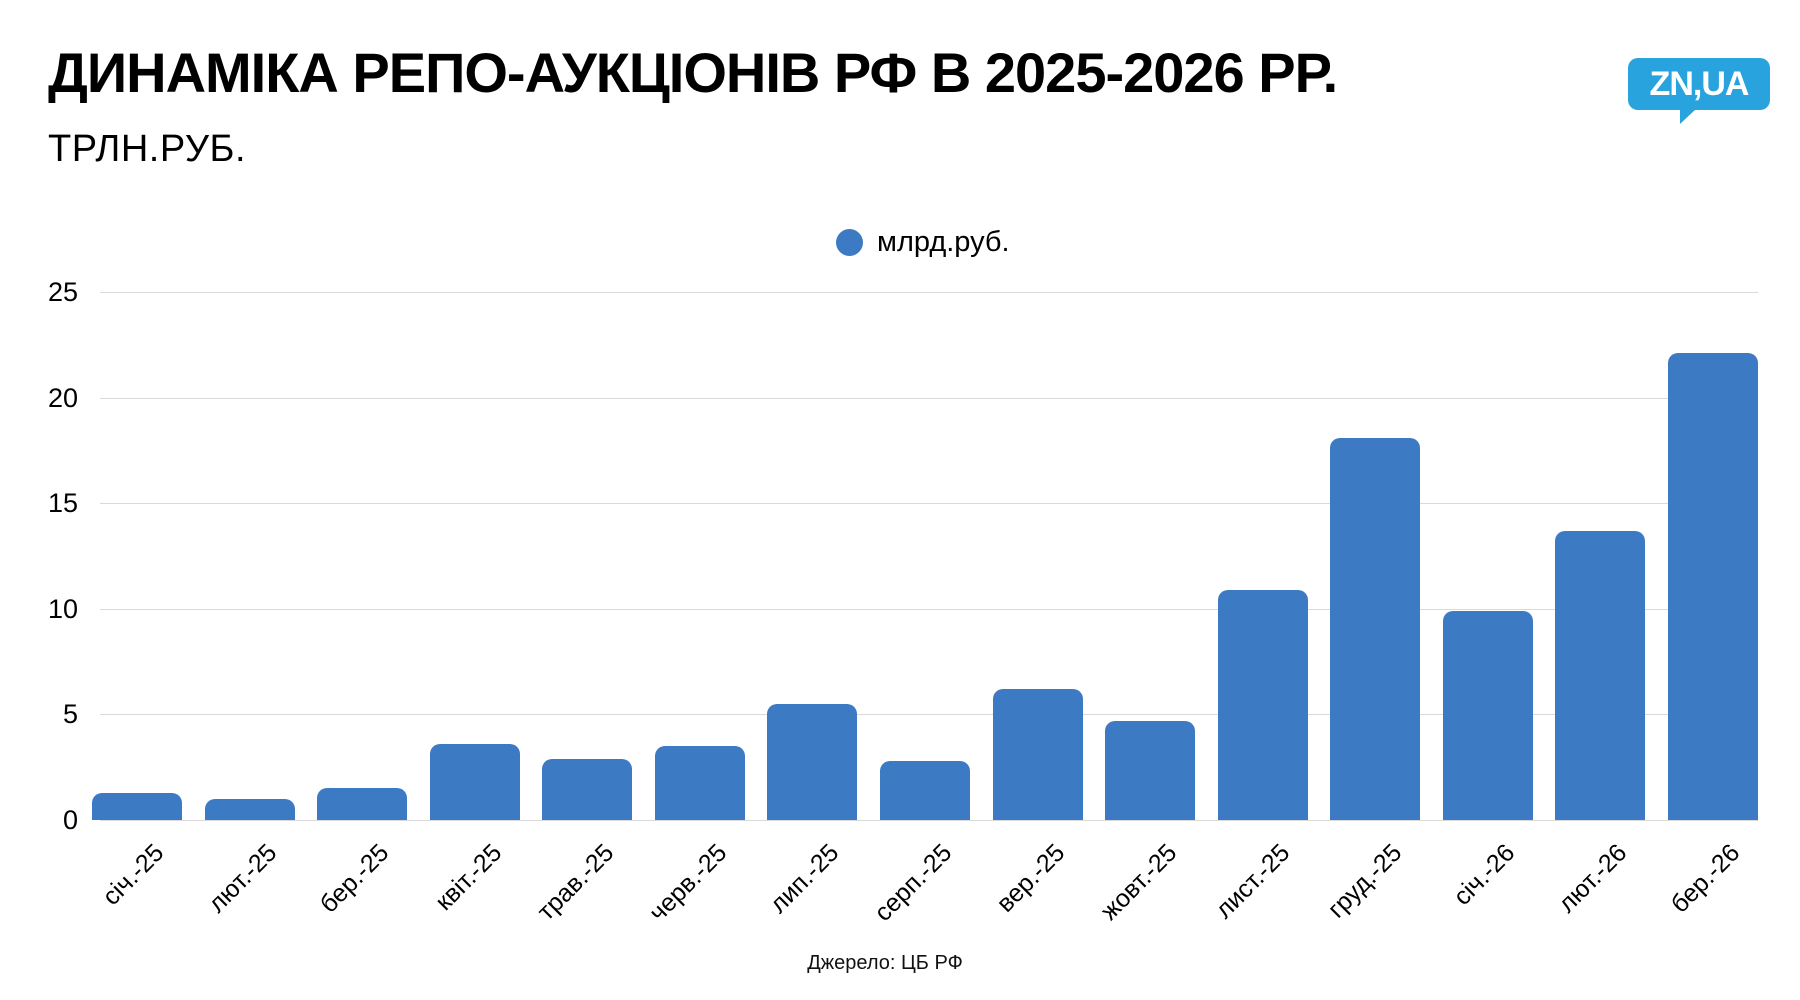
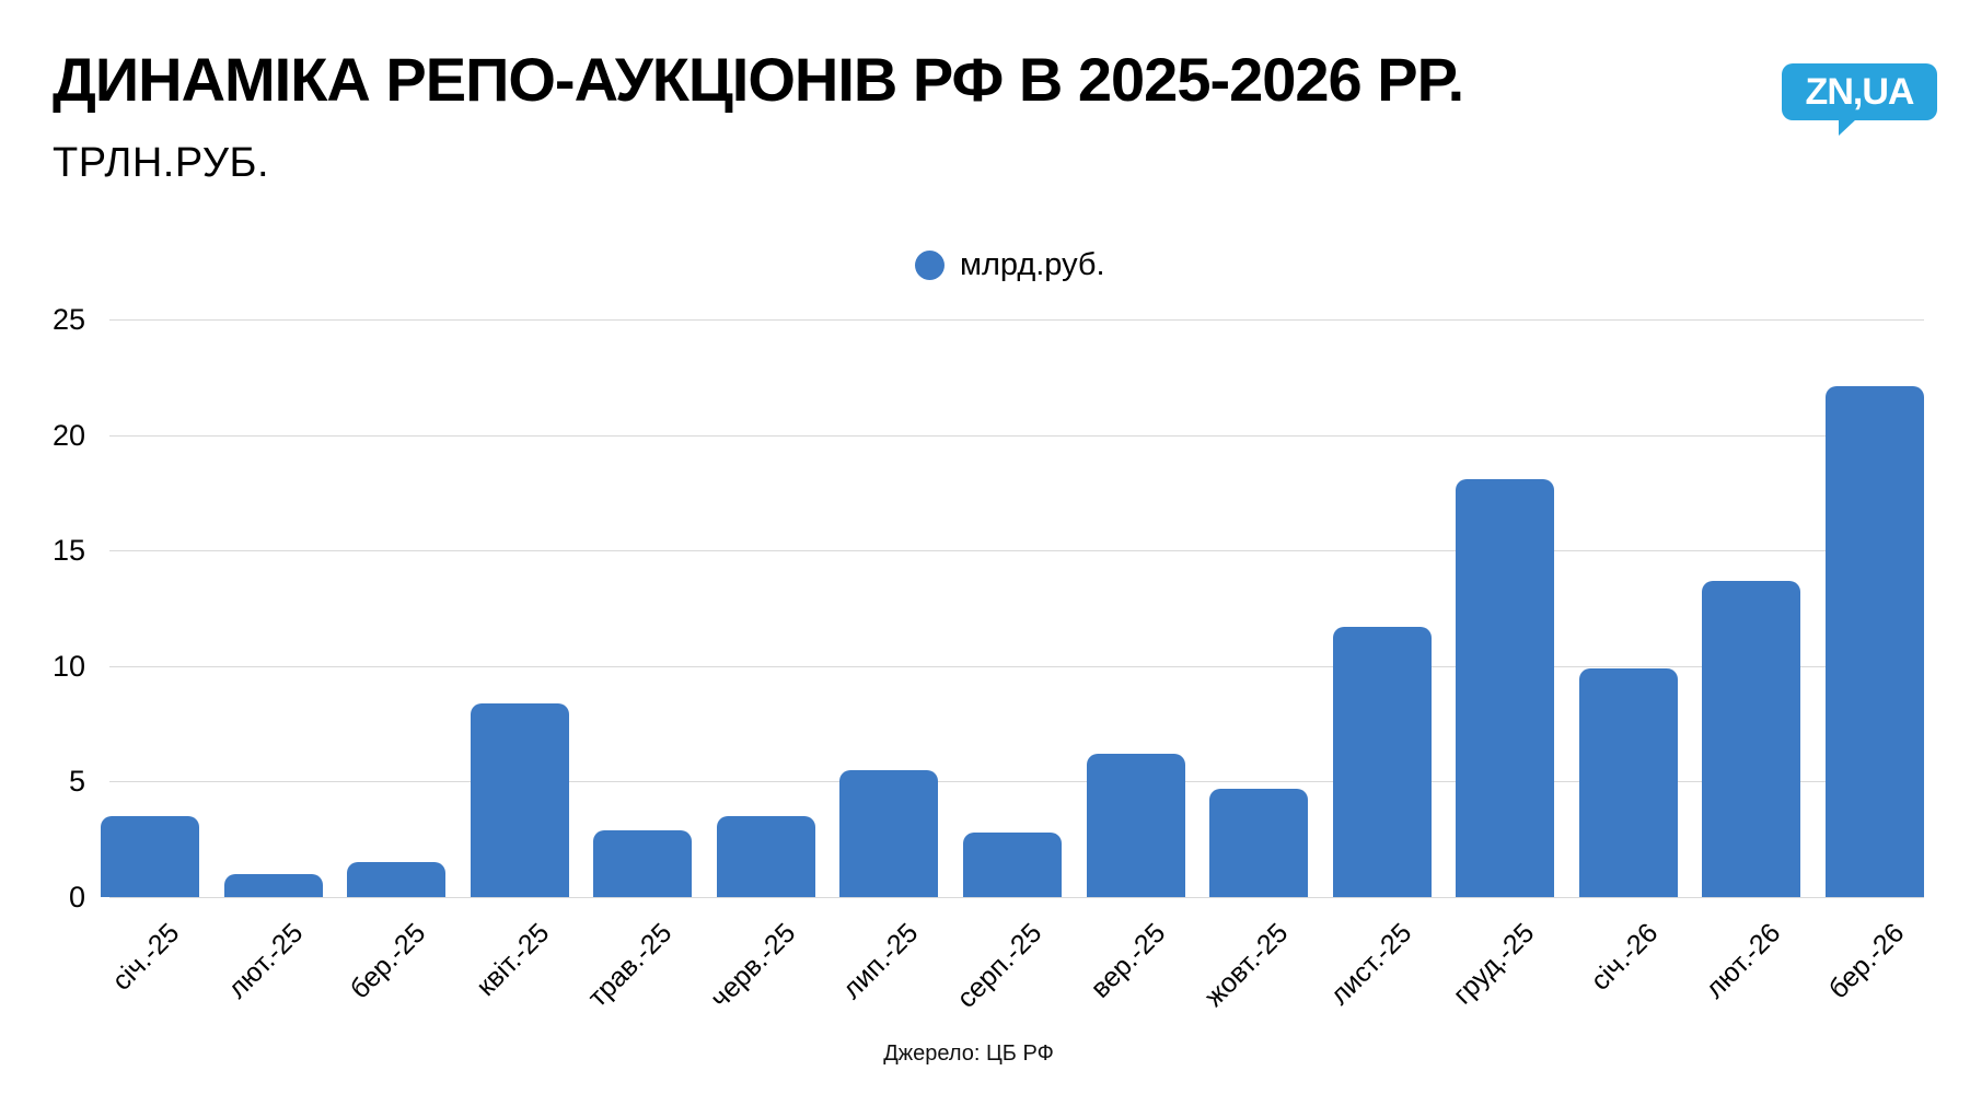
січ.-25: 1.3 -> 3.5
квіт.-25: 3.6 -> 8.4
лист.-25: 10.9 -> 11.7
